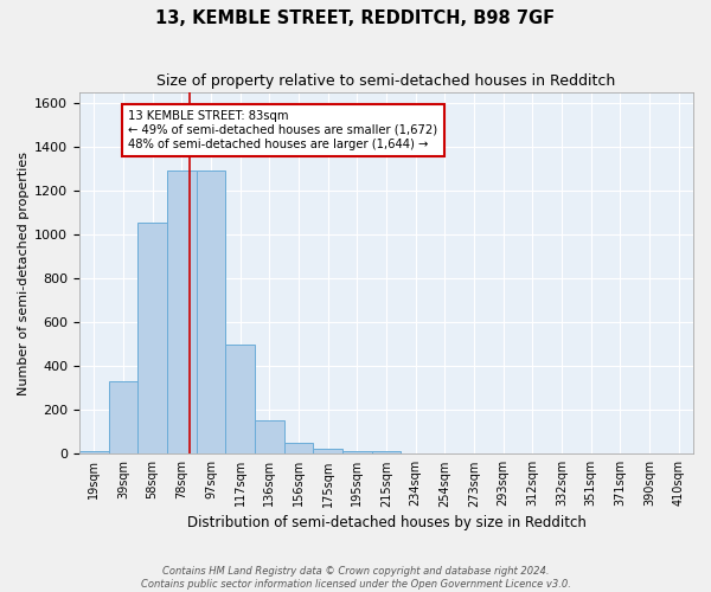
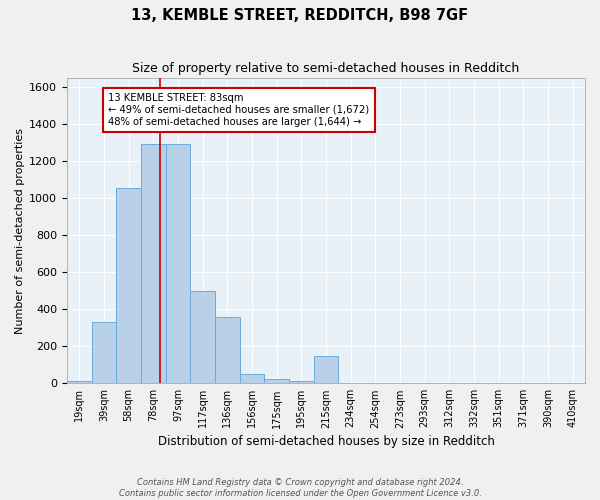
136sqm: 160 -> 360
215sqm: 20 -> 150
